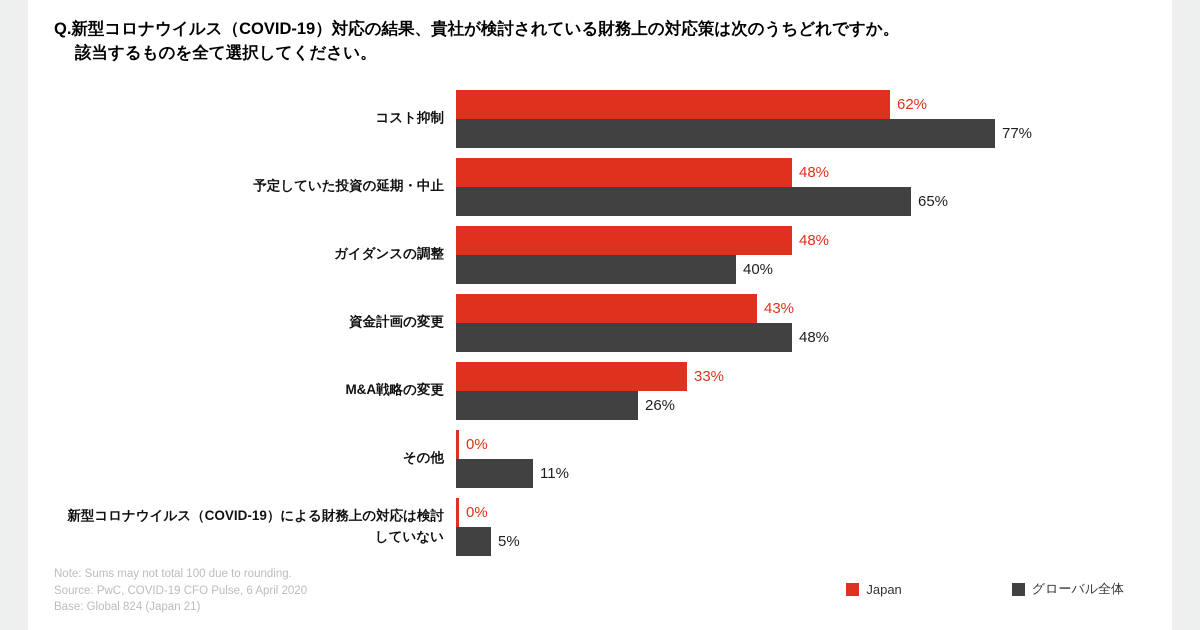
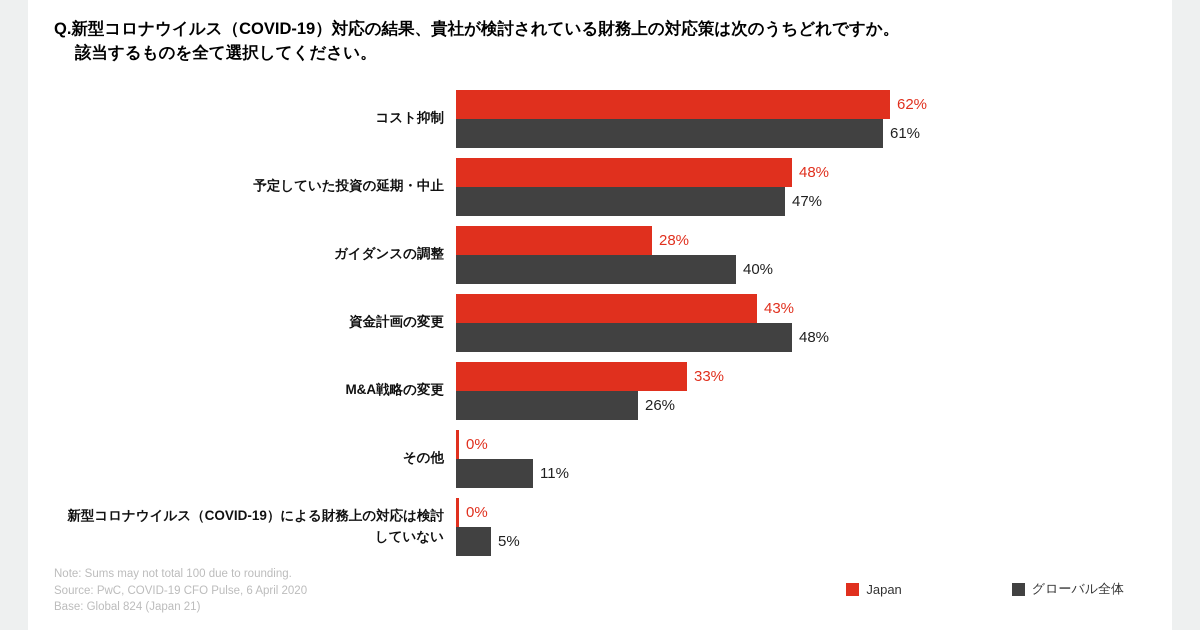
グローバル全体/コスト抑制: 77% -> 61%
グローバル全体/予定していた投資の延期・中止: 65% -> 47%
Japan/ガイダンスの調整: 48% -> 28%
